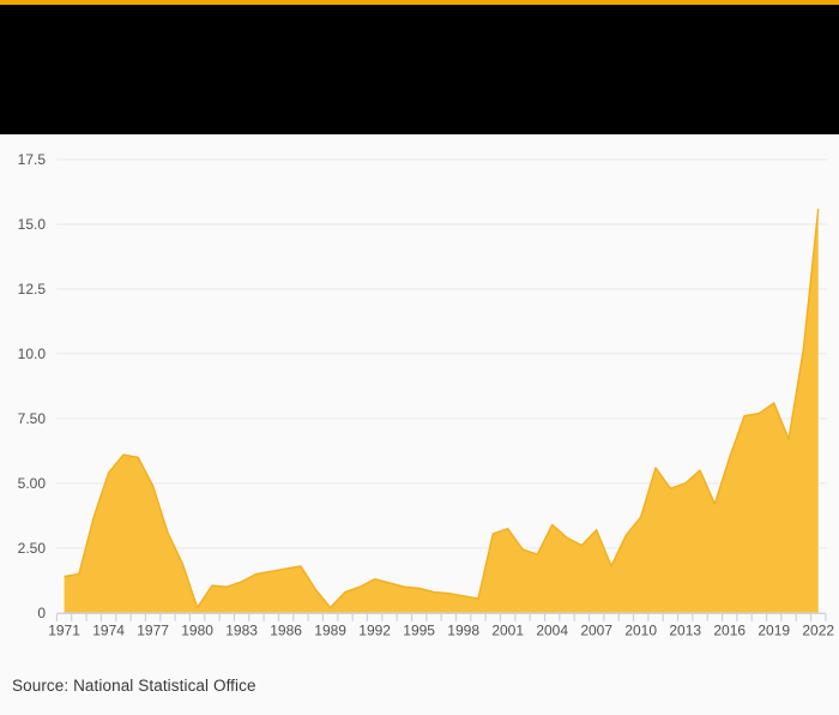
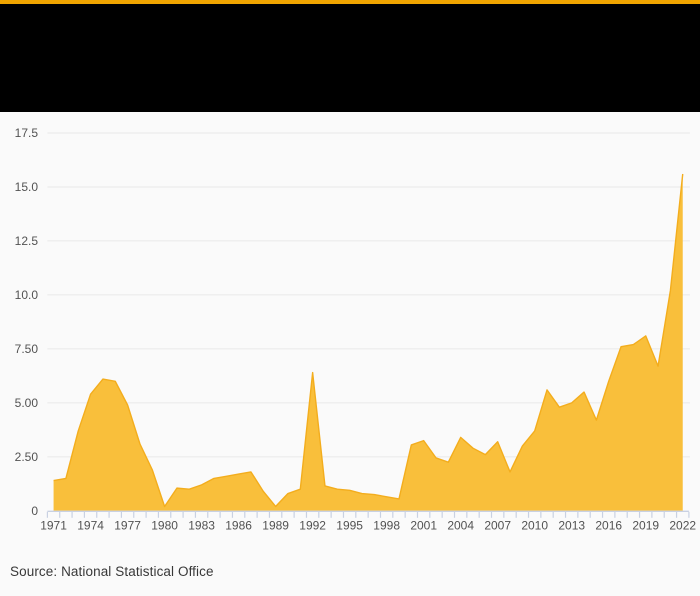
1992: 1.3 -> 6.4
